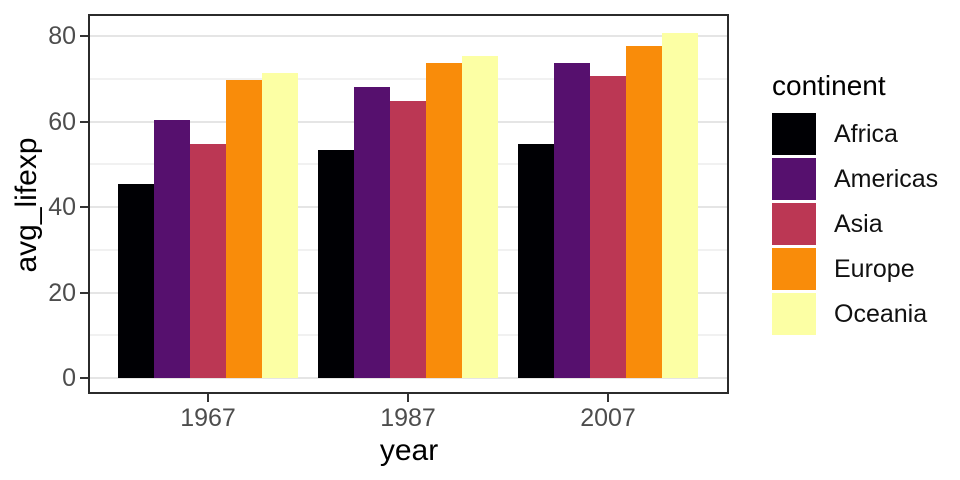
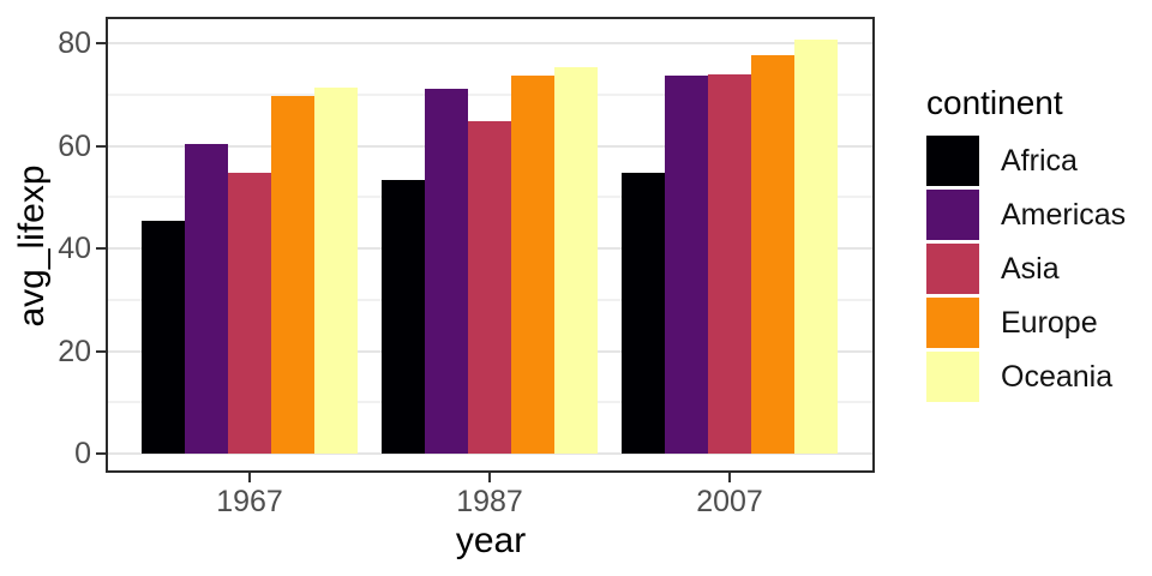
Americas/1987: 68 -> 71
Asia/2007: 71 -> 74
